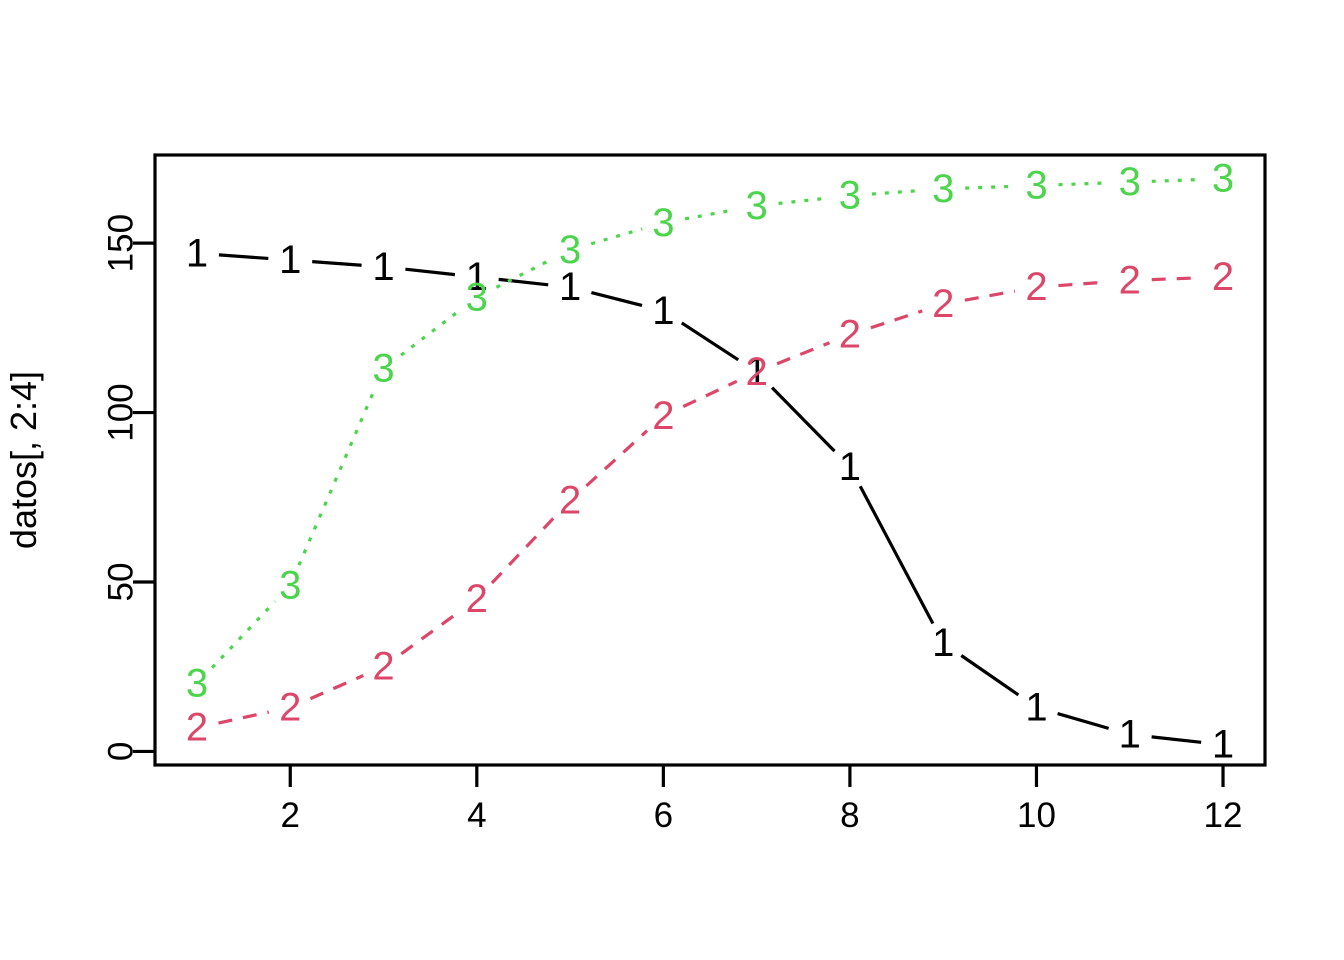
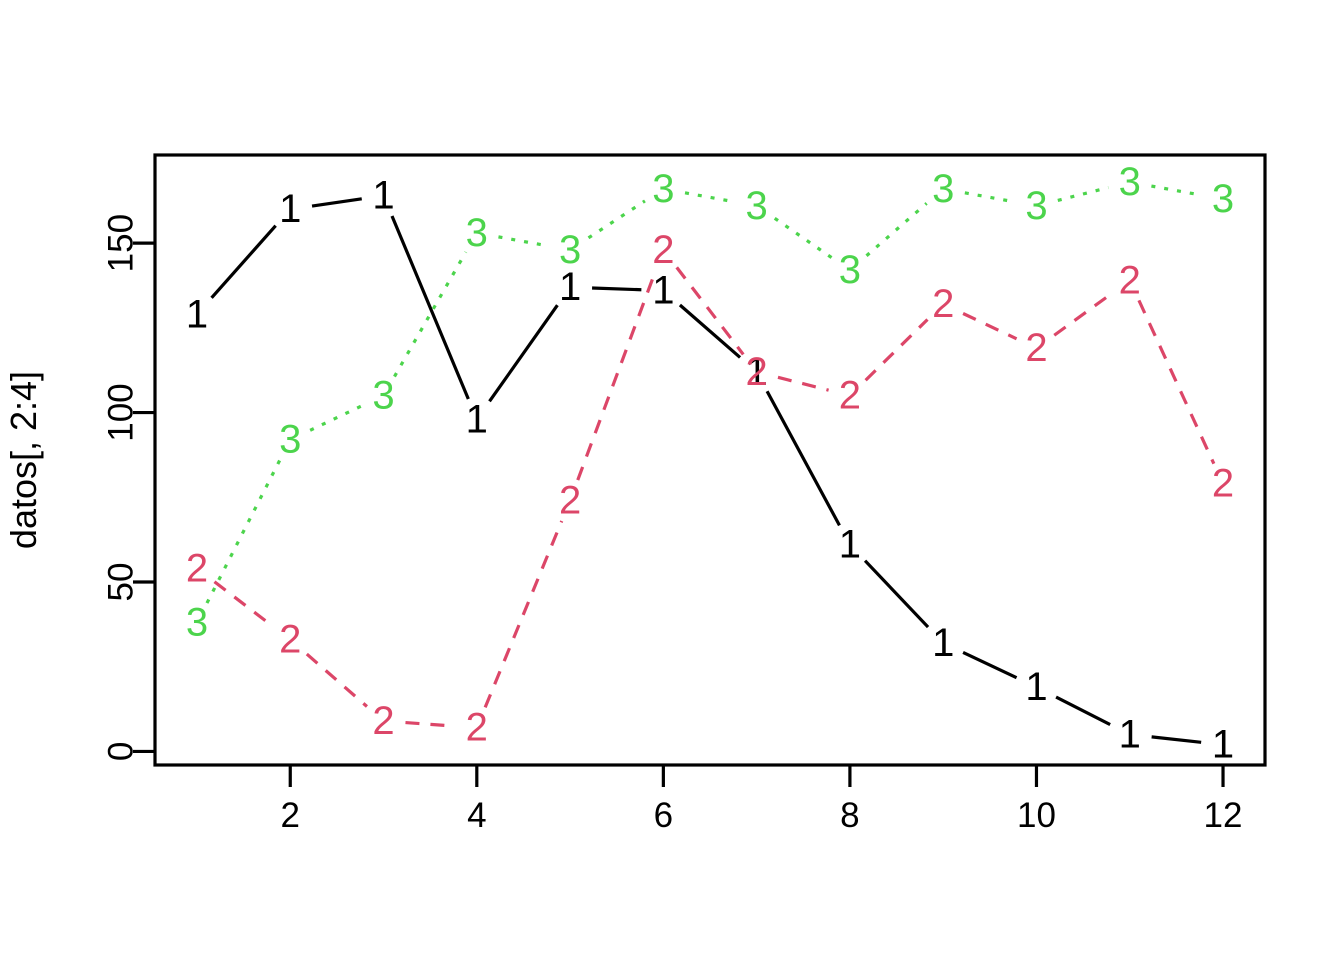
1/1: 147 -> 129
2/1: 7 -> 54
3/1: 20 -> 38
1/2: 145 -> 160
2/2: 13 -> 33
3/2: 49 -> 92
1/3: 143 -> 164
2/3: 25 -> 9
3/3: 113 -> 105
1/4: 140 -> 98
2/4: 45 -> 7
3/4: 134 -> 153
1/6: 130 -> 136
2/6: 99 -> 148
3/6: 156 -> 166
1/8: 84 -> 61
2/8: 123 -> 105
3/8: 164 -> 142
1/10: 13 -> 19
2/10: 137 -> 119
3/10: 167 -> 161
2/12: 140 -> 79
3/12: 169 -> 163
